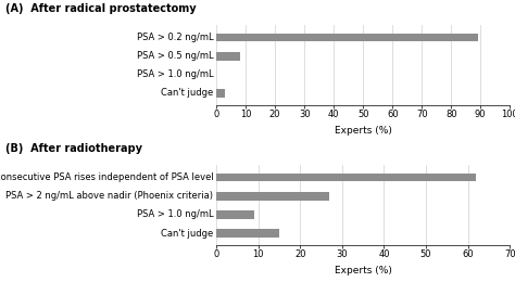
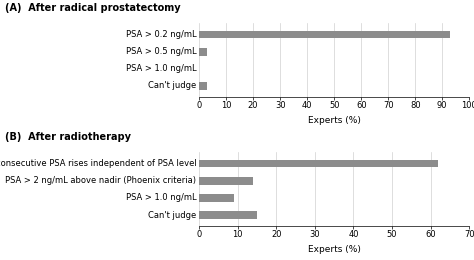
PSA > 0.2 ng/mL: 89 -> 93
PSA > 0.5 ng/mL: 8 -> 3
PSA > 2 ng/mL above nadir (Phoenix criteria): 27 -> 14
